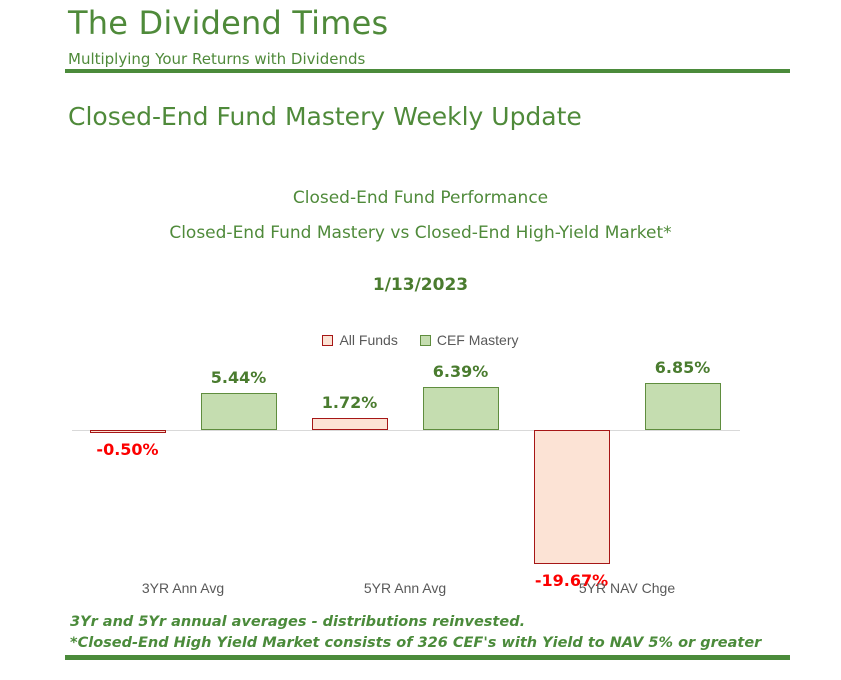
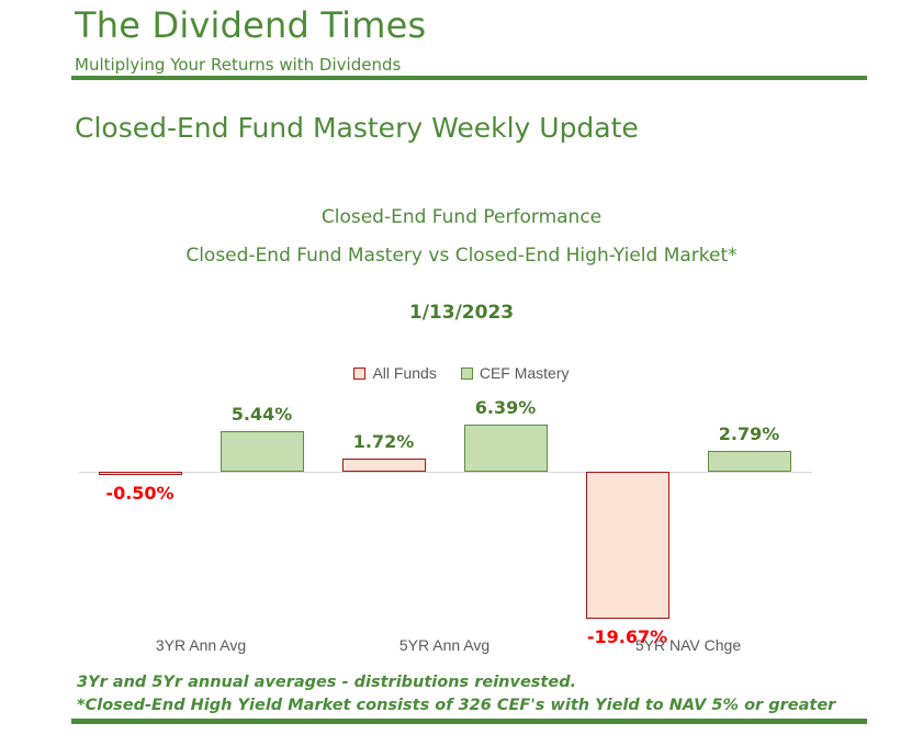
CEF Mastery/5YR NAV Chge: 6.85% -> 2.79%
